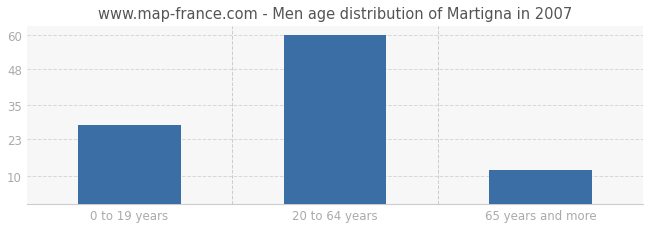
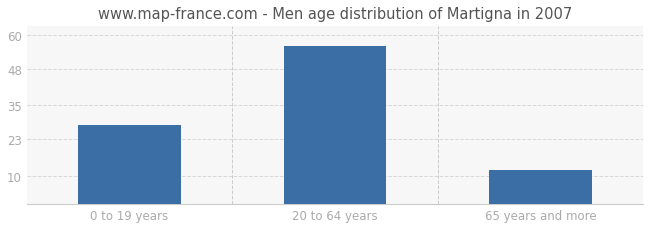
20 to 64 years: 60 -> 56
